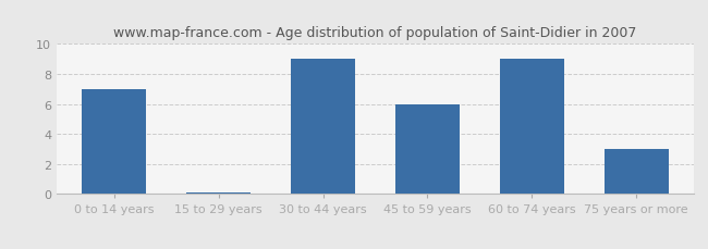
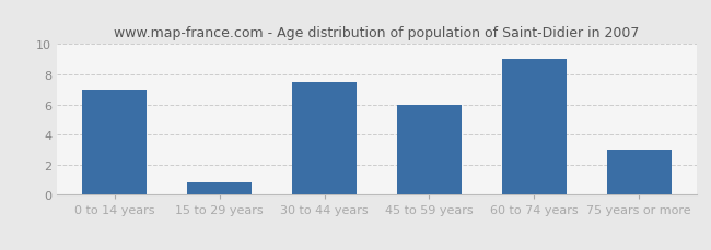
15 to 29 years: 0.1 -> 0.8
30 to 44 years: 9.0 -> 7.5
